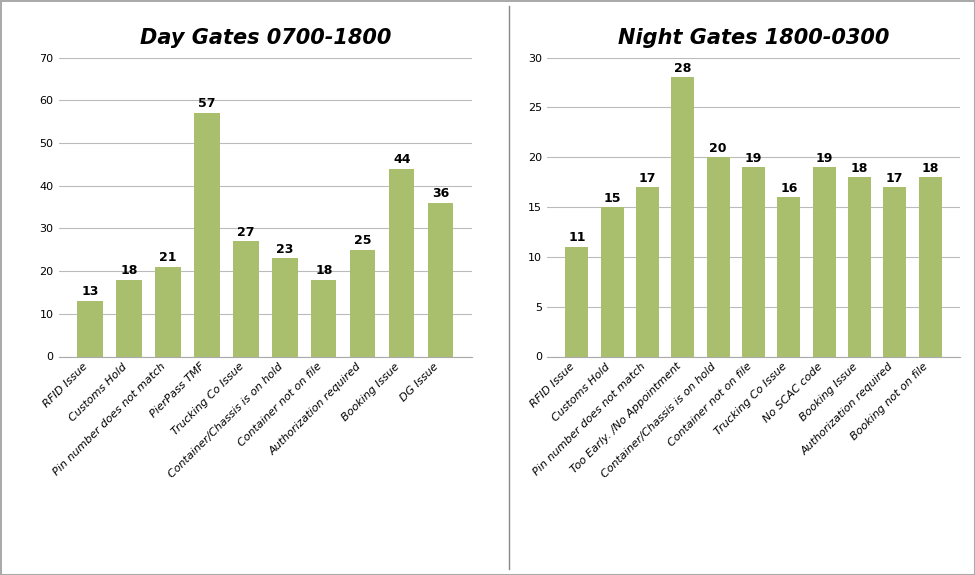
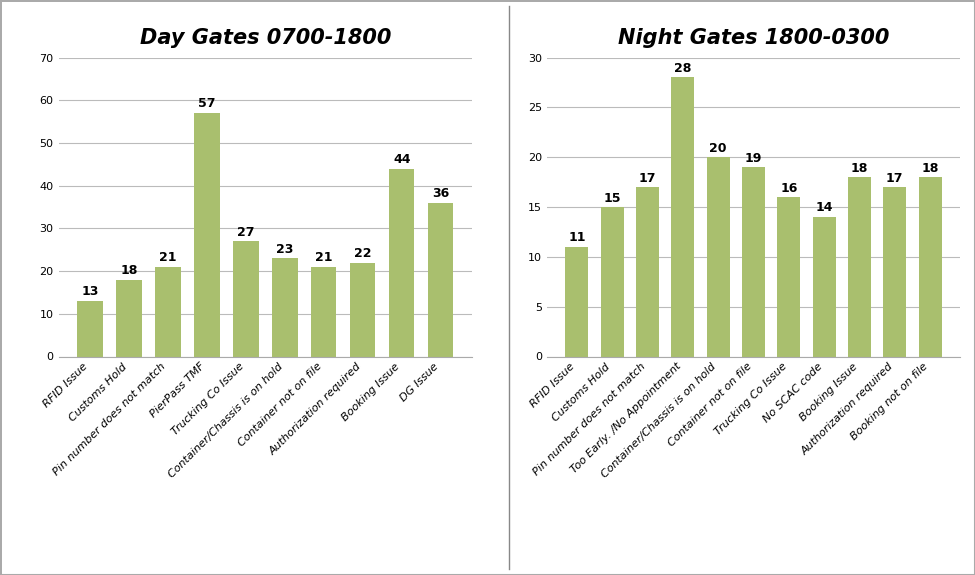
Day Gates 0700-1800/Container not on file: 18 -> 21
Day Gates 0700-1800/Authorization required: 25 -> 22
Night Gates 1800-0300/No SCAC code: 19 -> 14
